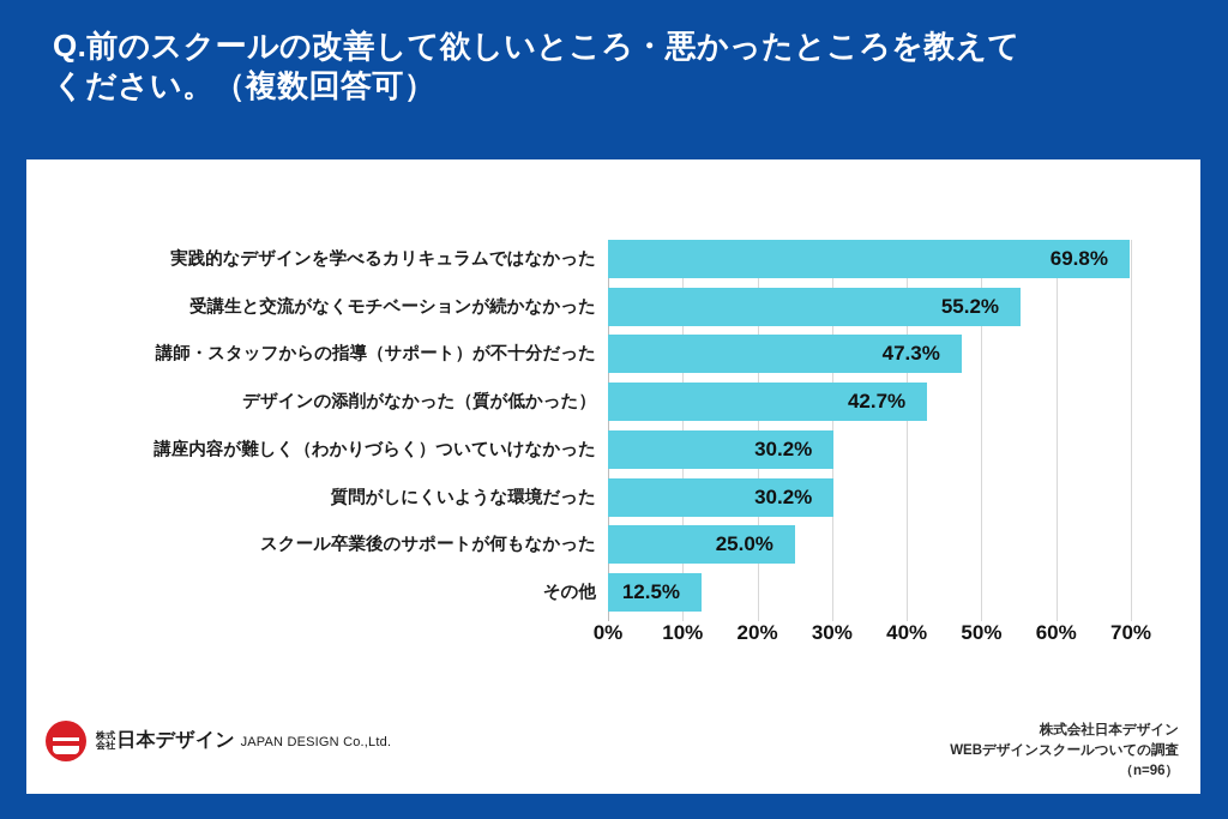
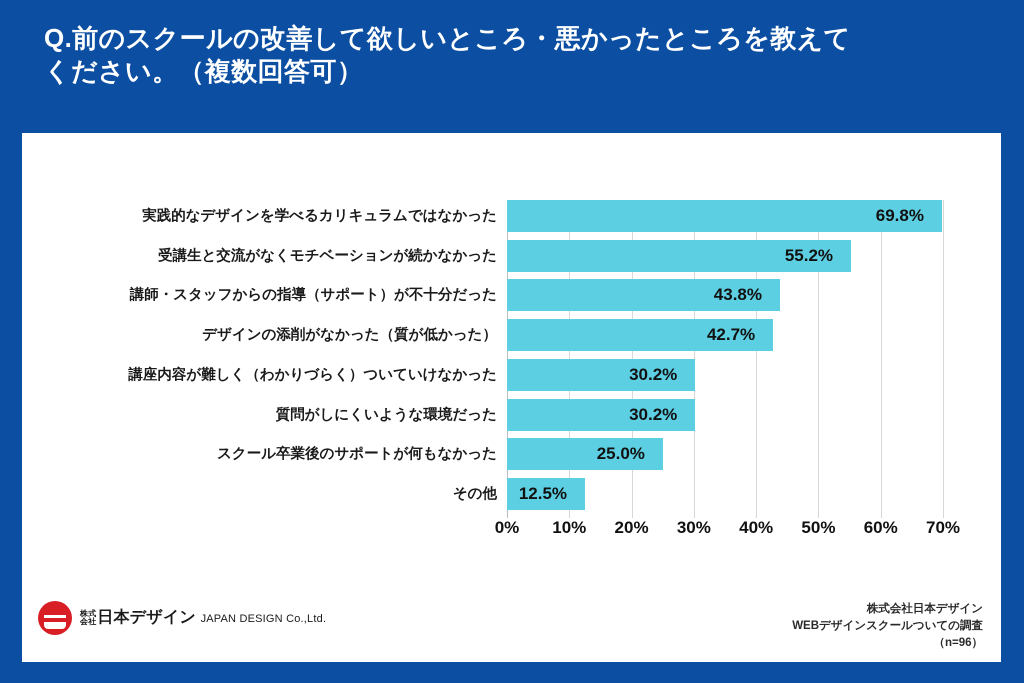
講師・スタッフからの指導（サポート）が不十分だった: 47.3% -> 43.8%
